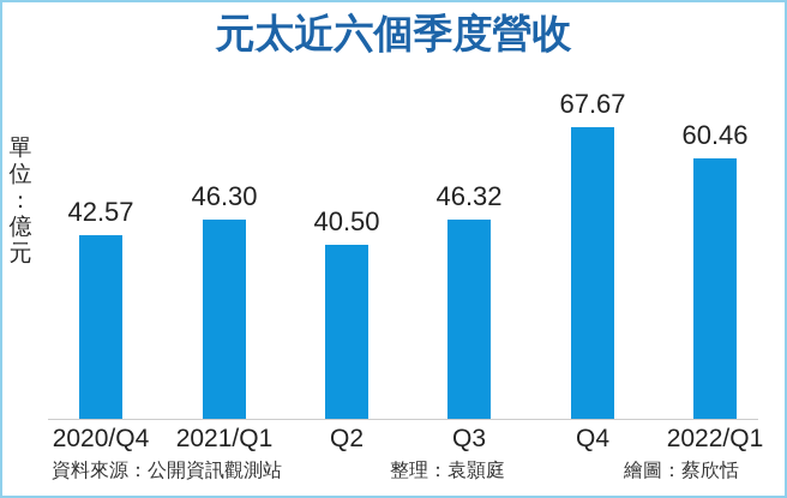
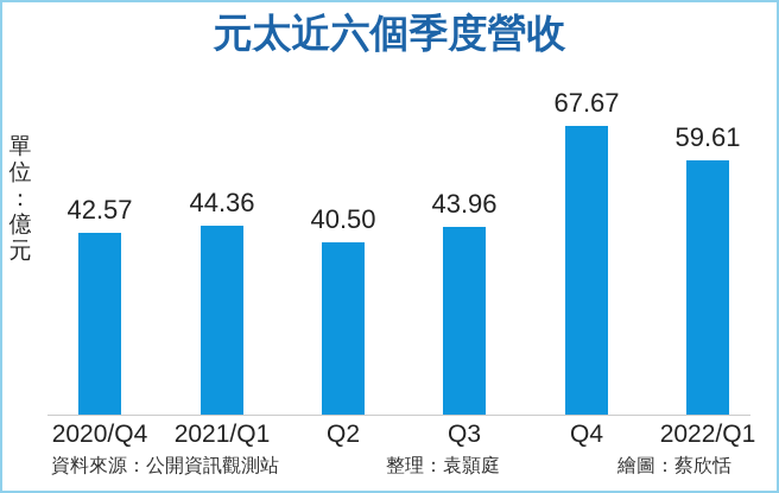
2021/Q1: 46.30 -> 44.36
Q3: 46.32 -> 43.96
2022/Q1: 60.46 -> 59.61
